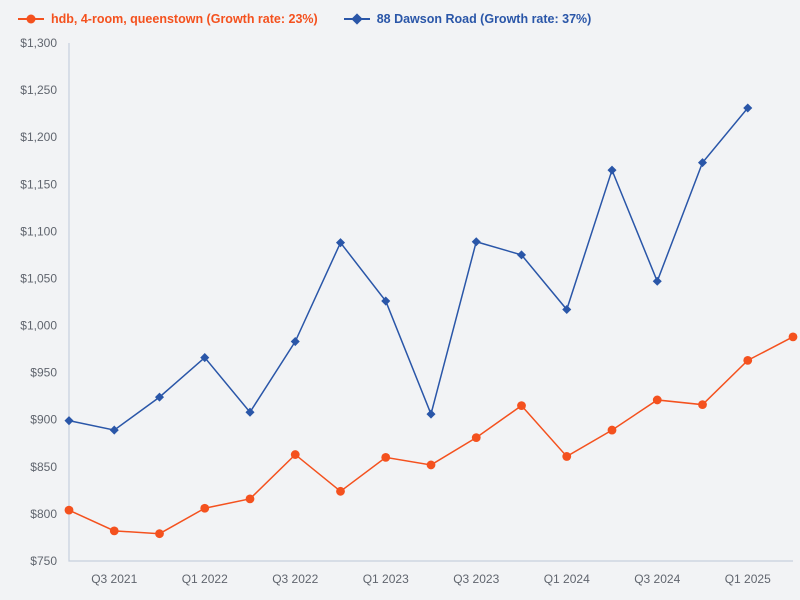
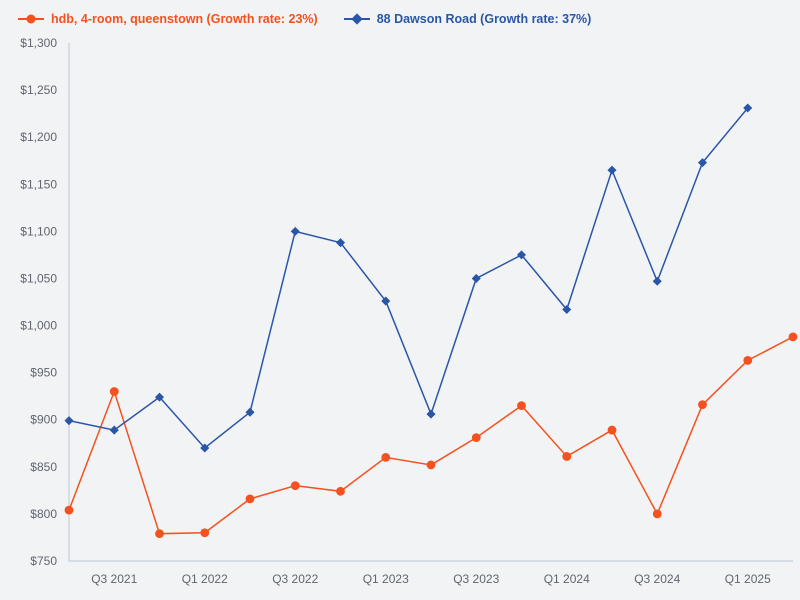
hdb, 4-room, queenstown (Growth rate: 23%)/Q3 2021: $780 -> $930
hdb, 4-room, queenstown (Growth rate: 23%)/Q1 2022: $810 -> $780
88 Dawson Road (Growth rate: 37%)/Q1 2022: $970 -> $870
hdb, 4-room, queenstown (Growth rate: 23%)/Q3 2022: $860 -> $830
88 Dawson Road (Growth rate: 37%)/Q3 2022: $980 -> $1100
88 Dawson Road (Growth rate: 37%)/Q3 2023: $1090 -> $1050
hdb, 4-room, queenstown (Growth rate: 23%)/Q3 2024: $920 -> $800
